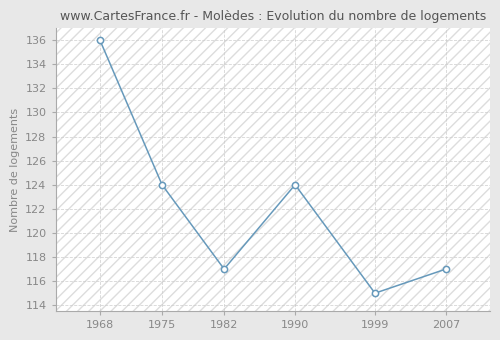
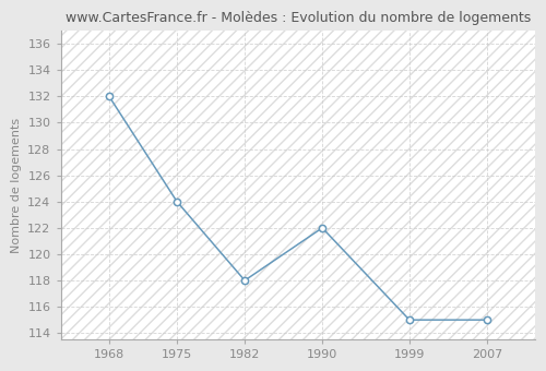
1968: 136 -> 132
1982: 117 -> 118
1990: 124 -> 122
2007: 117 -> 115
